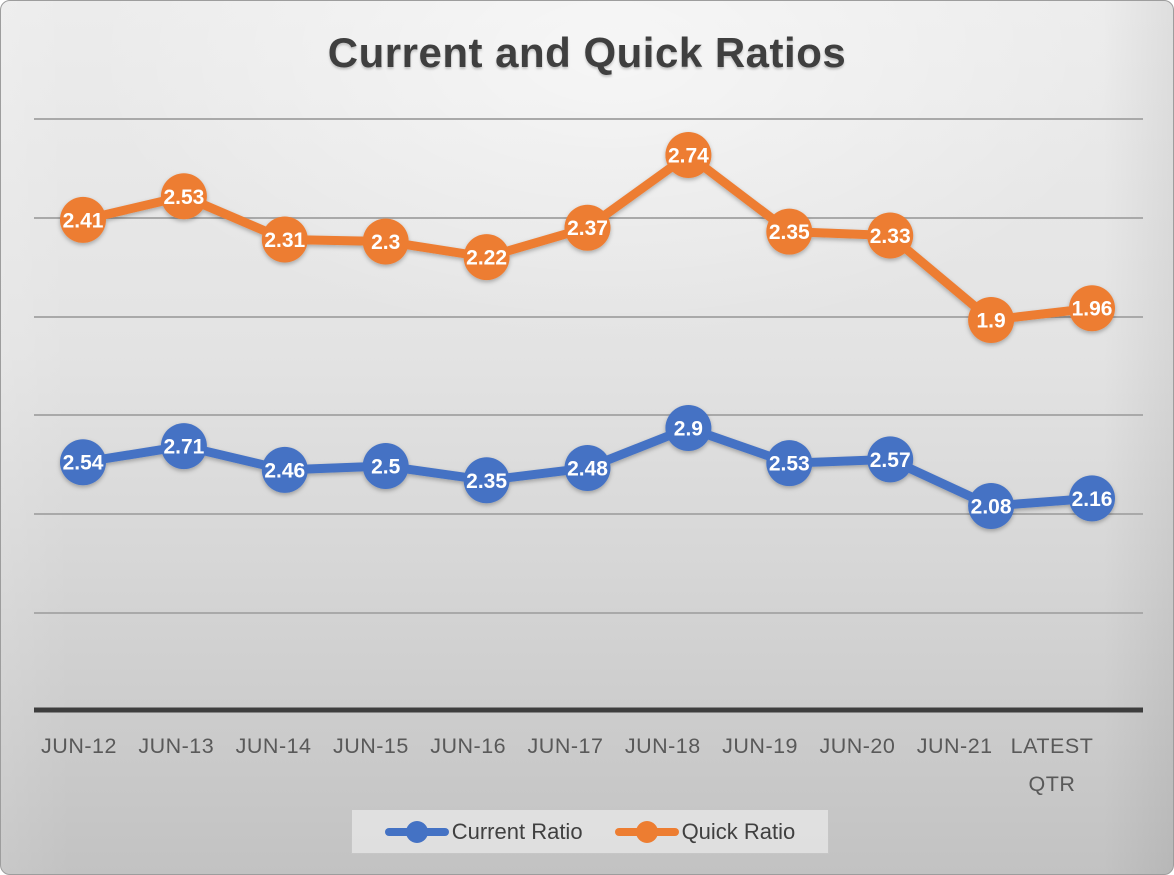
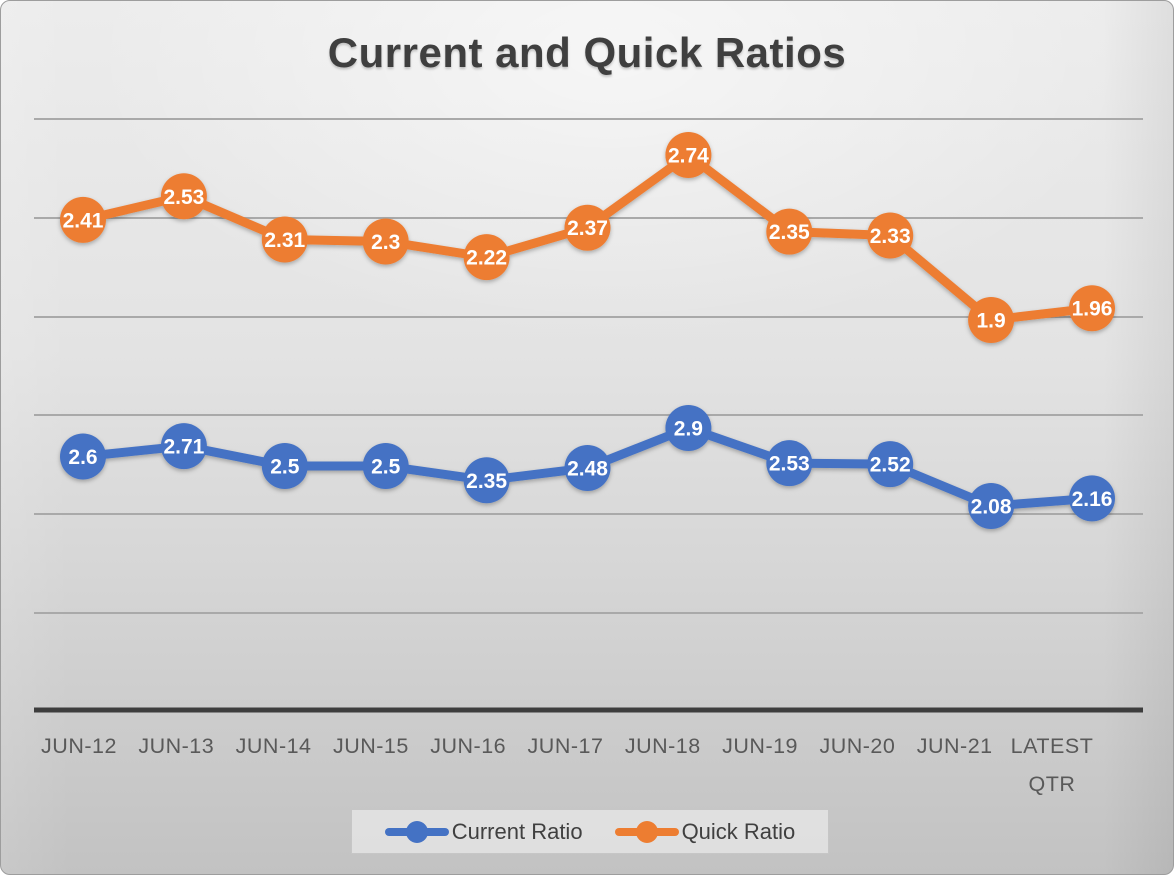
Current Ratio/JUN-12: 2.54 -> 2.6
Current Ratio/JUN-14: 2.46 -> 2.5
Current Ratio/JUN-20: 2.57 -> 2.52
